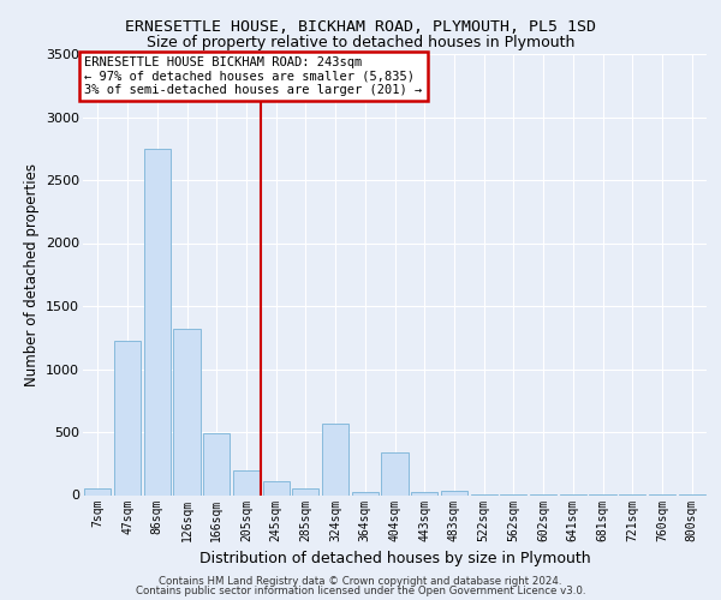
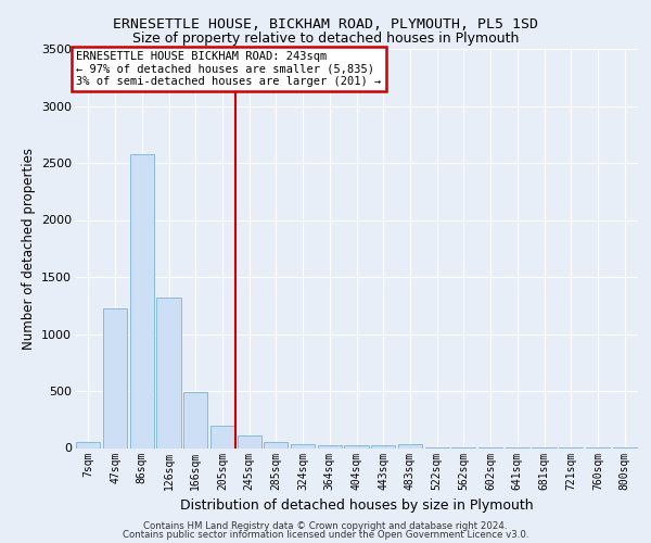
86sqm: 2750 -> 2580
324sqm: 570 -> 40
404sqm: 340 -> 20
